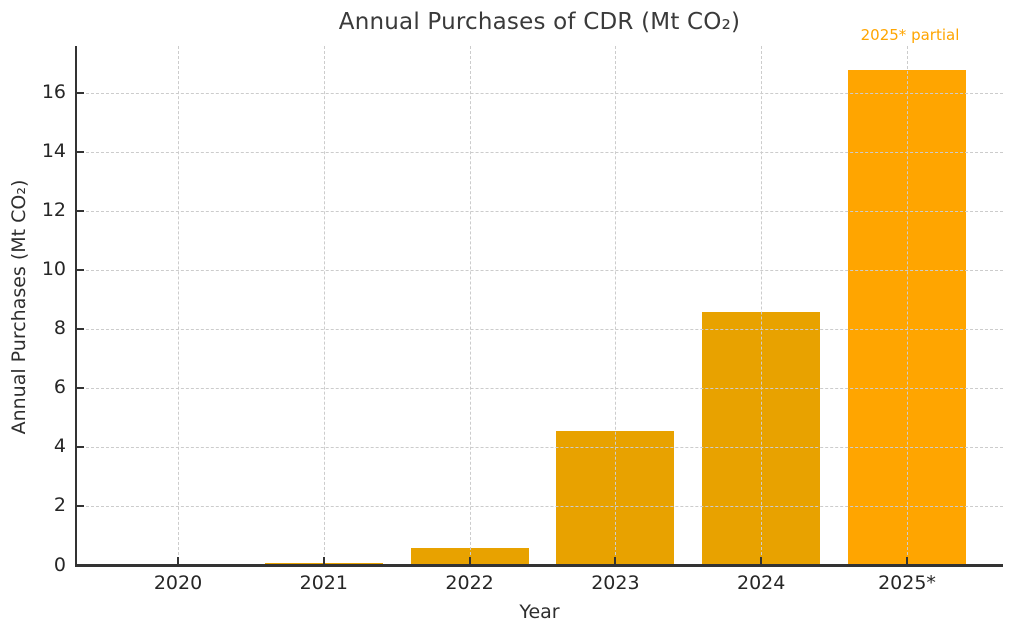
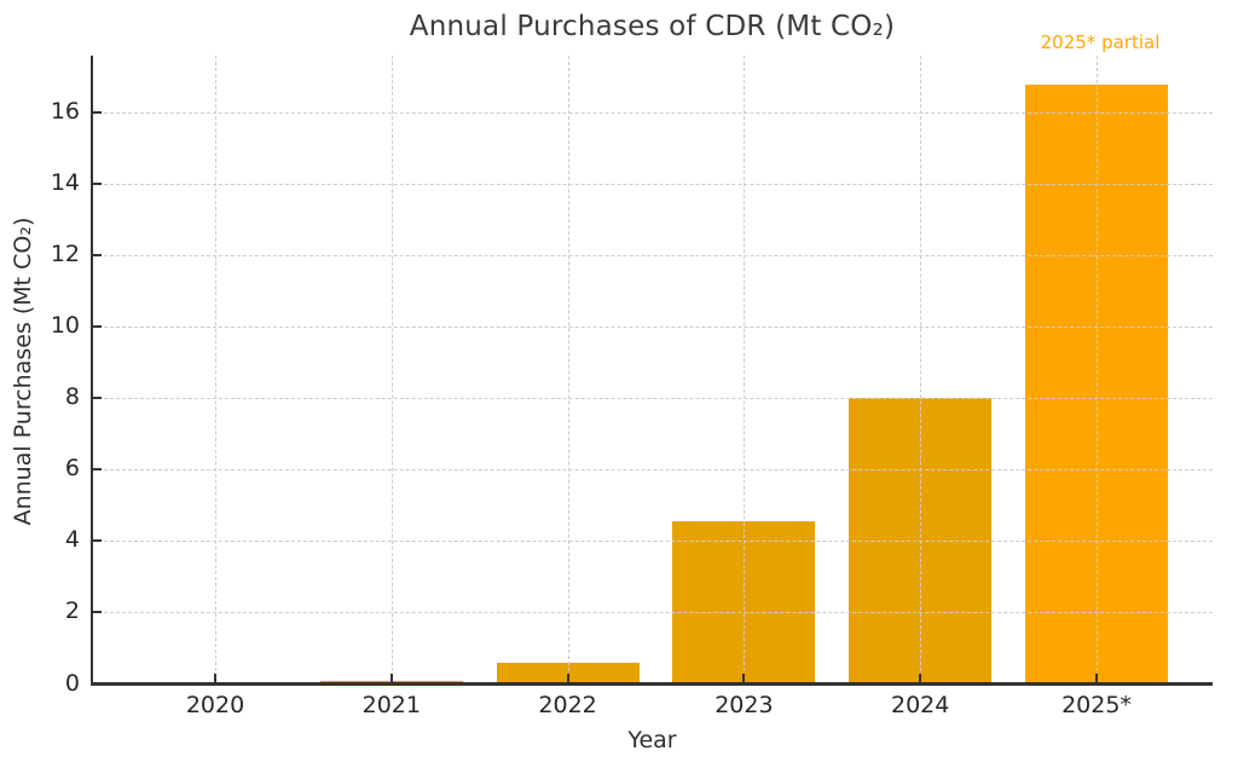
2024: 8.6 -> 8.0
